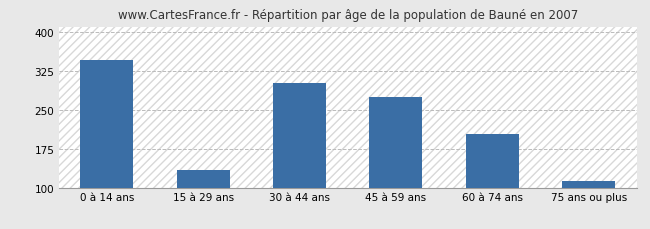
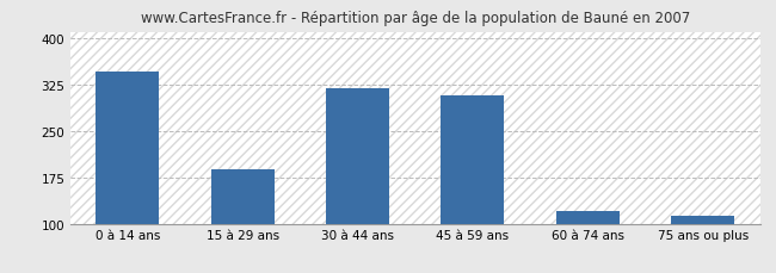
15 à 29 ans: 134 -> 188
30 à 44 ans: 302 -> 318
45 à 59 ans: 274 -> 308
60 à 74 ans: 204 -> 120
